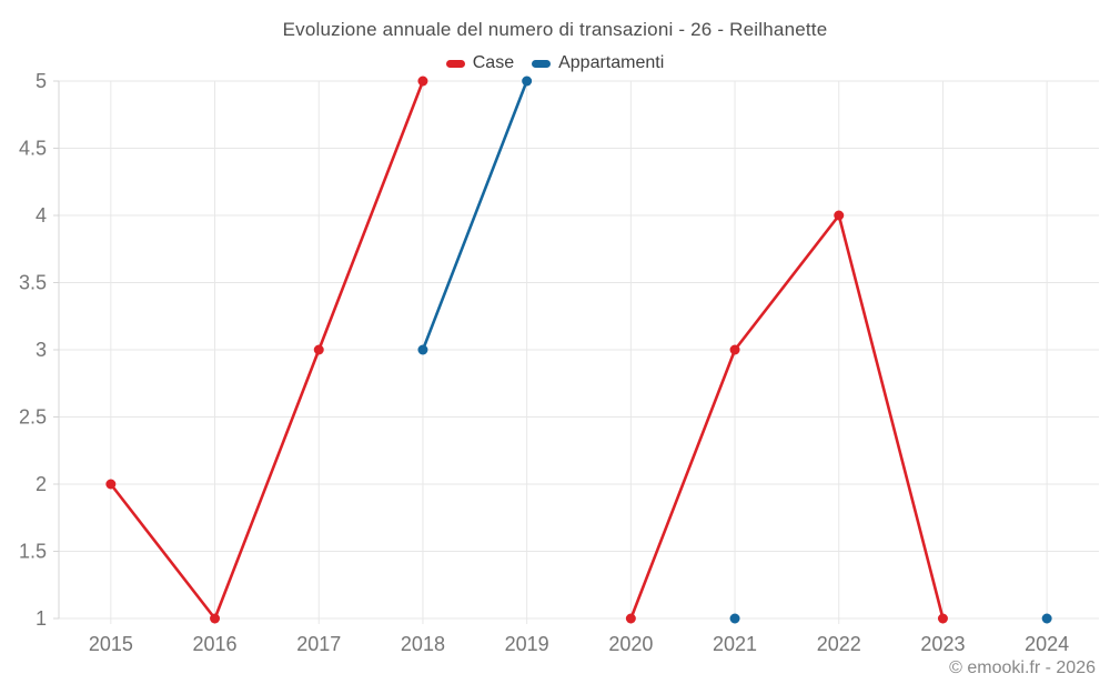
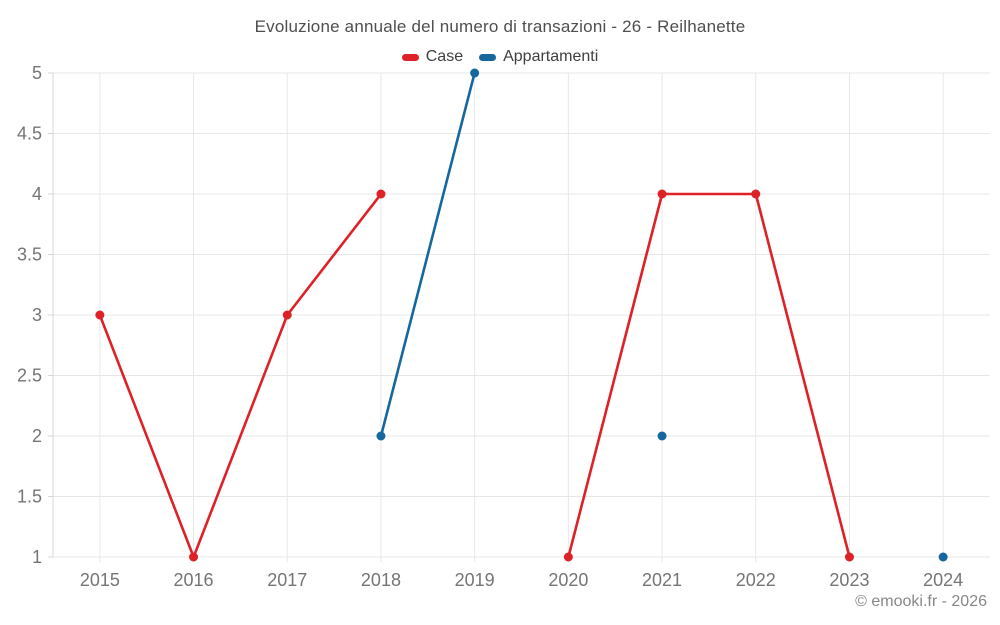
Case/2015: 2 -> 3
Case/2018: 5 -> 4
Appartamenti/2018: 3 -> 2
Case/2021: 3 -> 4
Appartamenti/2021: 1 -> 2
